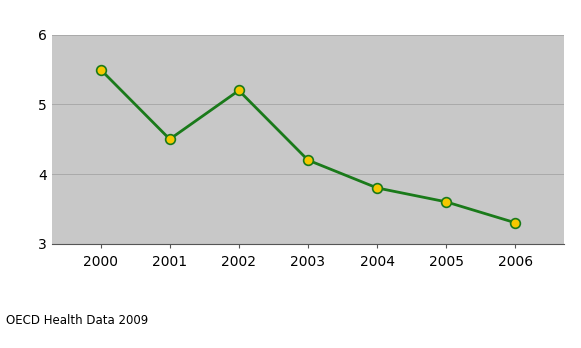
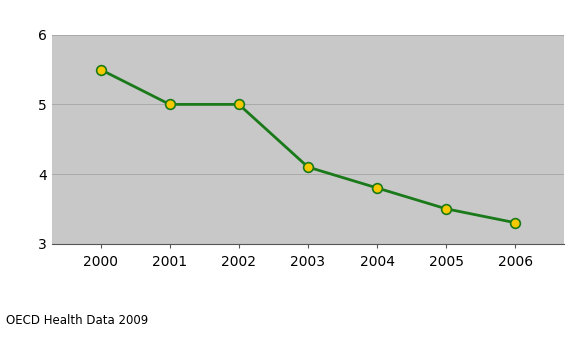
2001: 4.5 -> 5.0
2002: 5.2 -> 5.0
2003: 4.2 -> 4.1
2005: 3.6 -> 3.5
